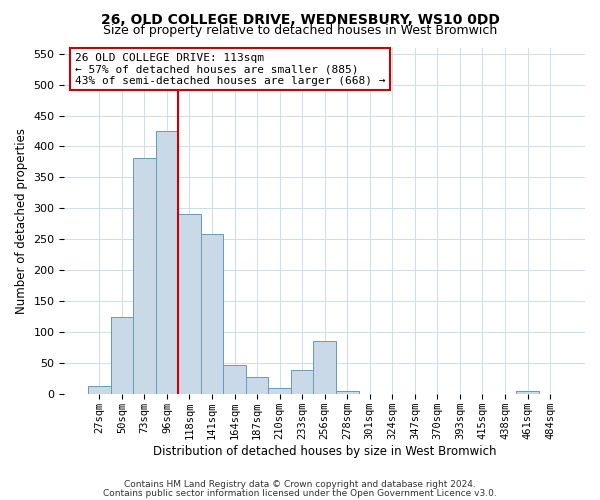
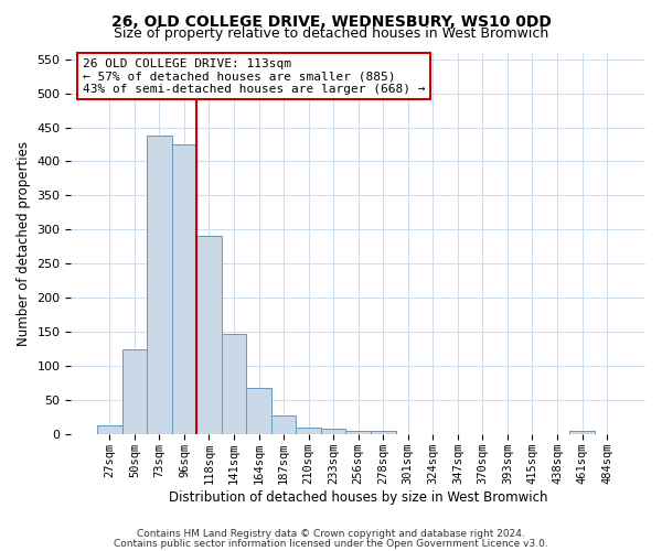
73sqm: 382 -> 438
141sqm: 258 -> 147
164sqm: 46 -> 68
233sqm: 38 -> 8
256sqm: 86 -> 5
